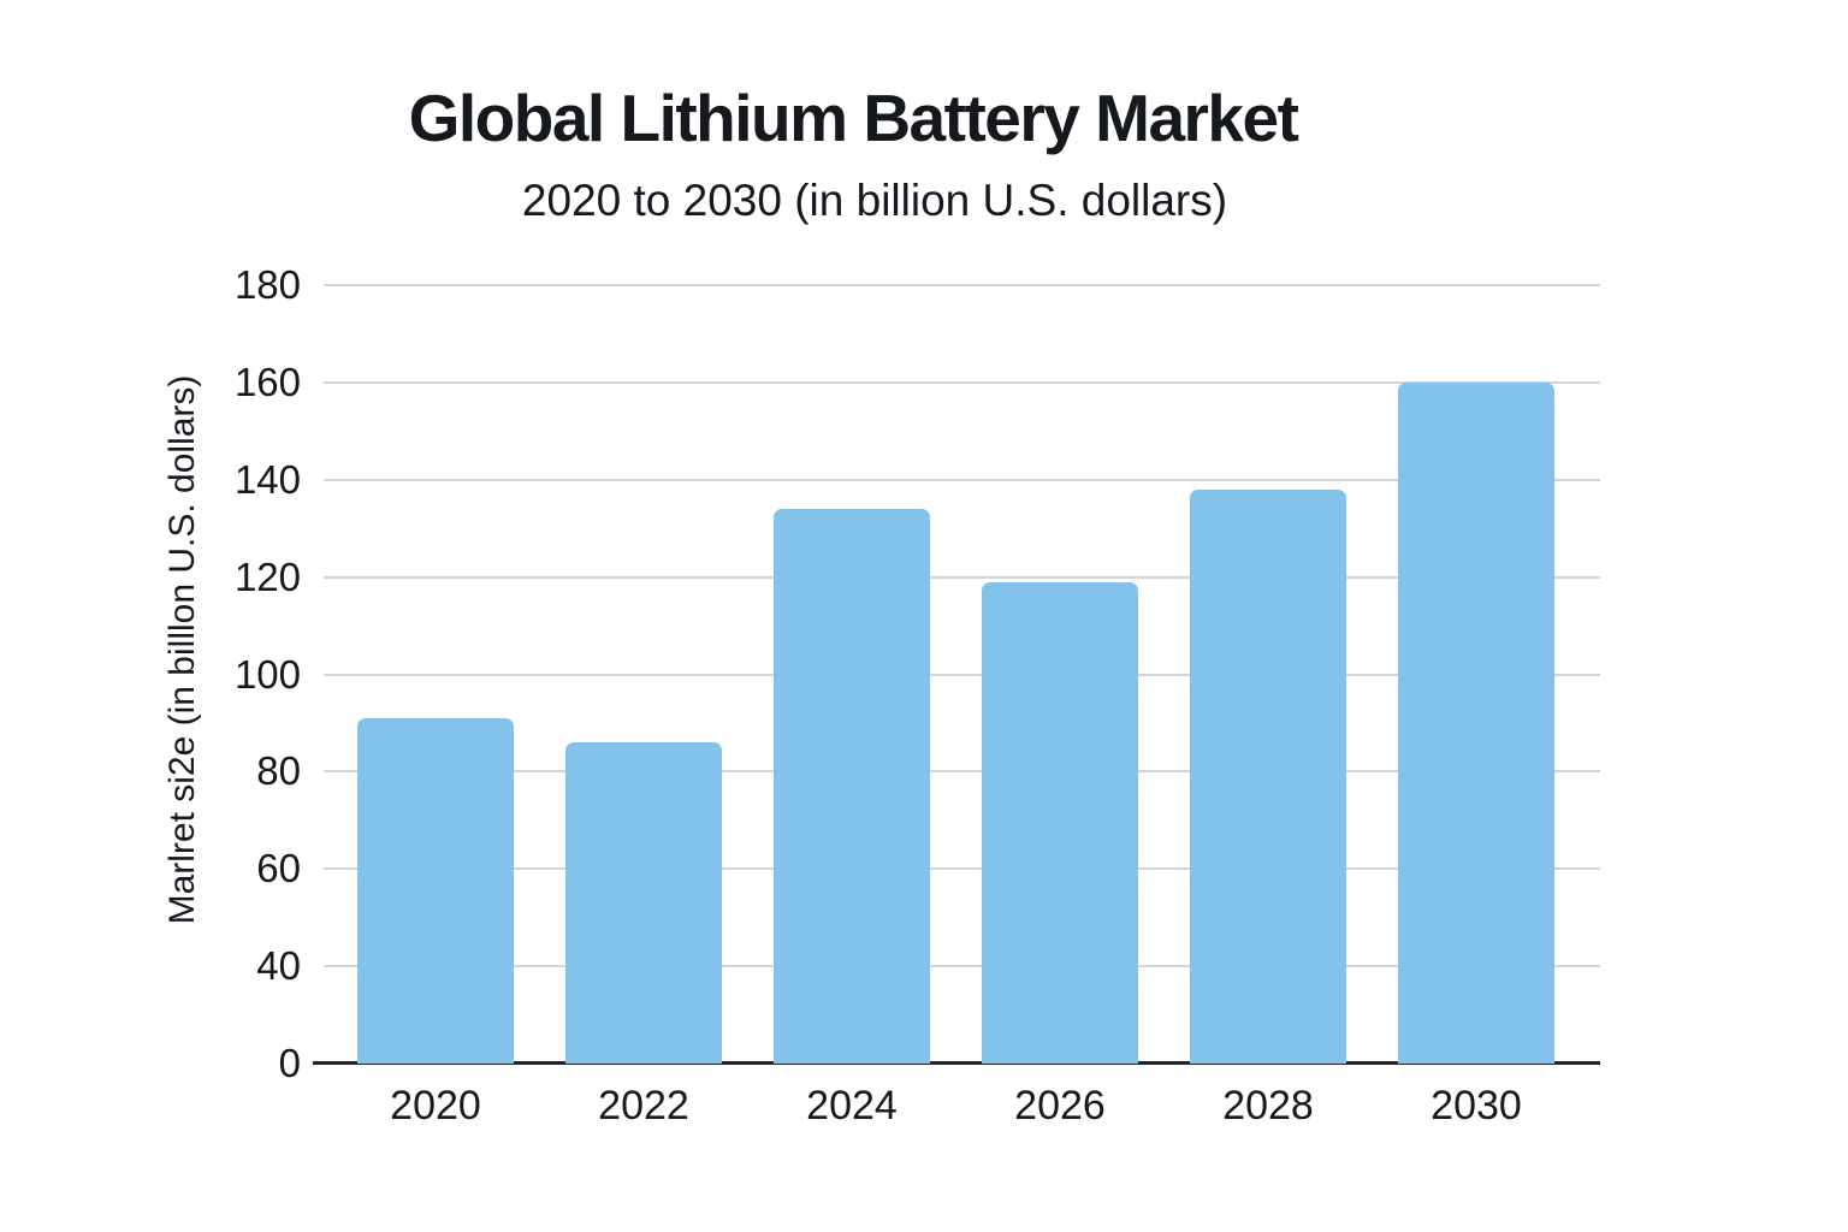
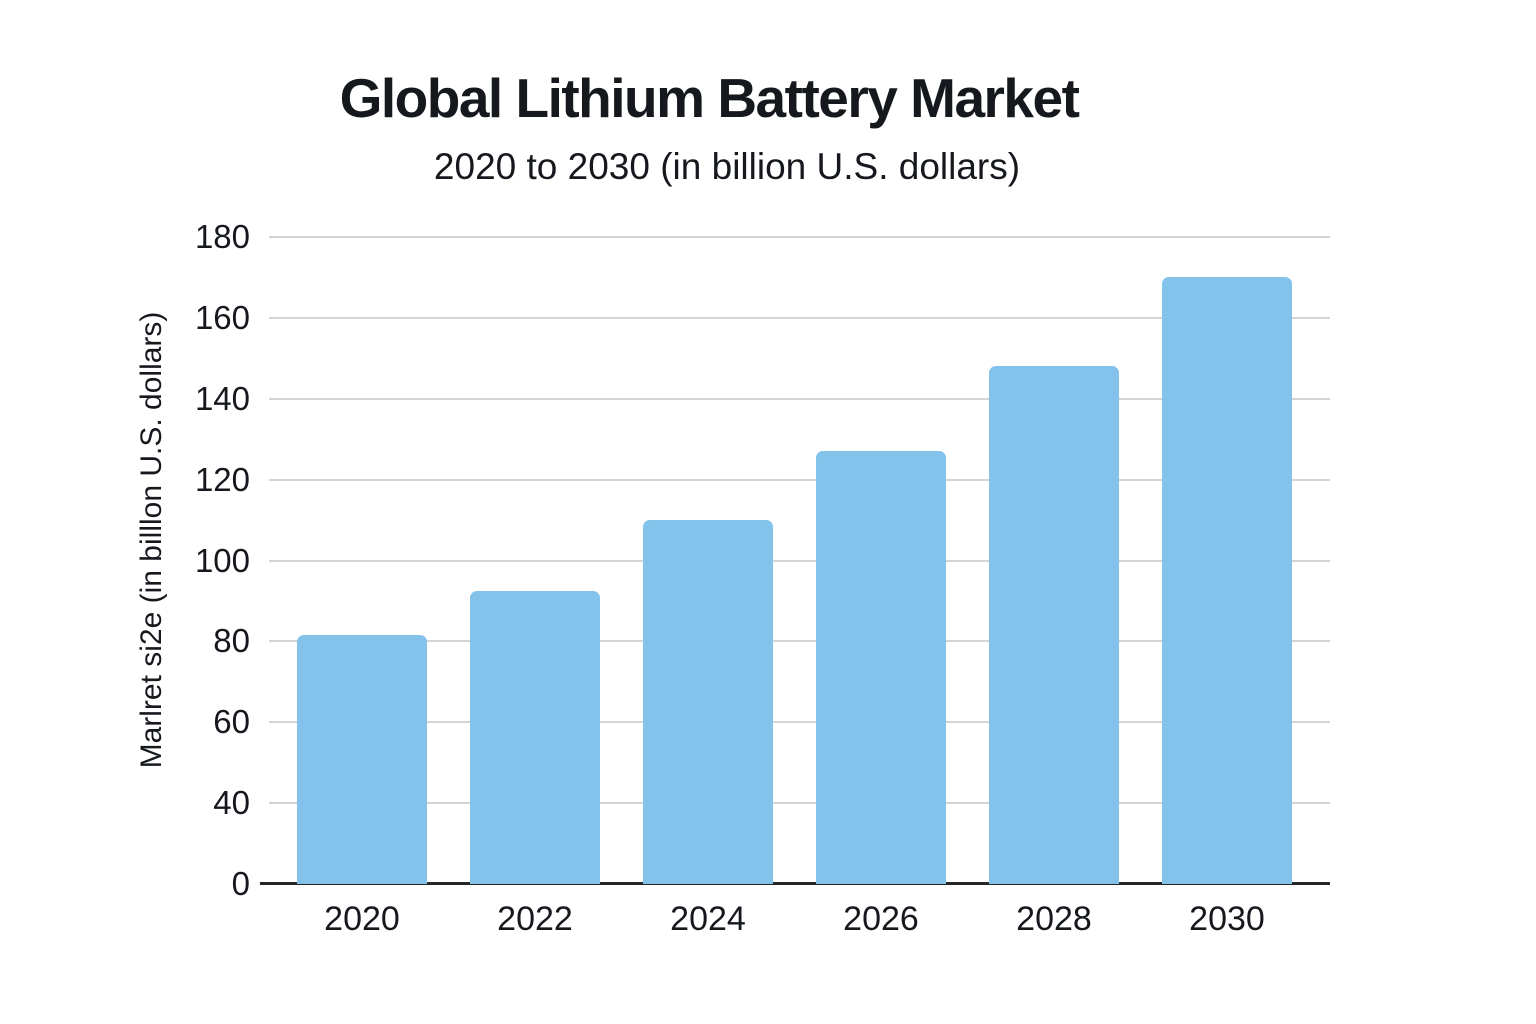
2020: 91 -> 82
2022: 86 -> 92
2024: 134 -> 110
2026: 119 -> 127
2028: 138 -> 148
2030: 160 -> 170
